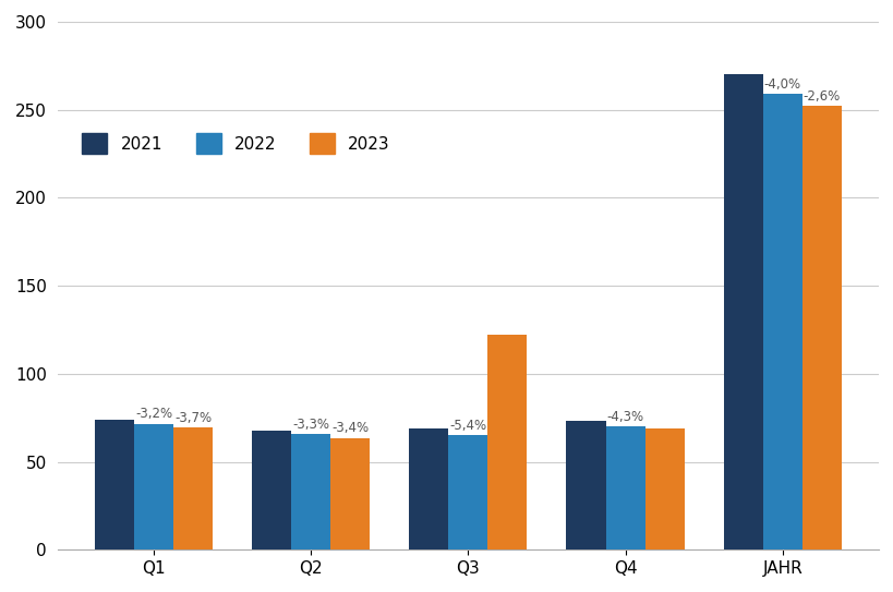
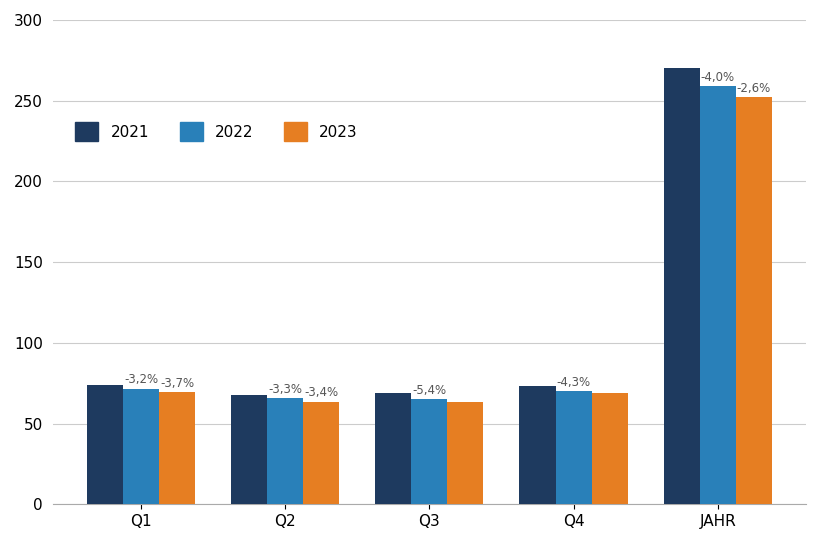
2023/Q3: 122 -> 63
